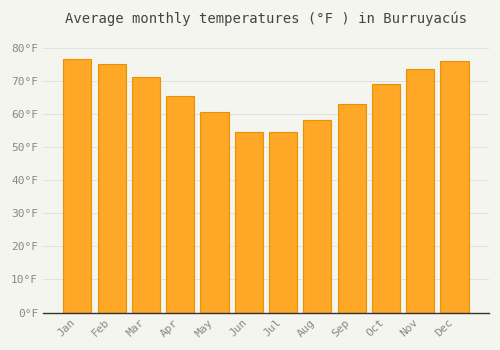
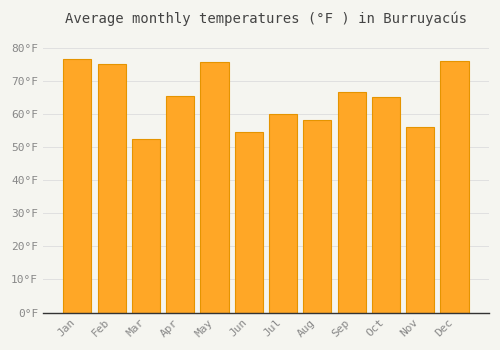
Mar: 71.0°F -> 52.5°F
May: 60.5°F -> 75.5°F
Jul: 54.5°F -> 60.0°F
Sep: 63.0°F -> 66.5°F
Oct: 69.0°F -> 65.0°F
Nov: 73.5°F -> 56.0°F
